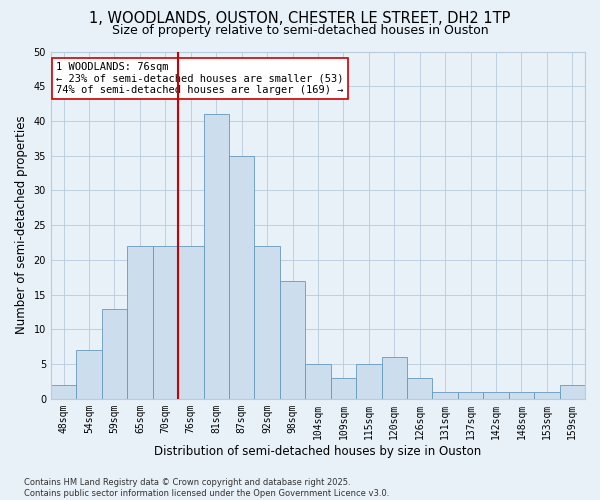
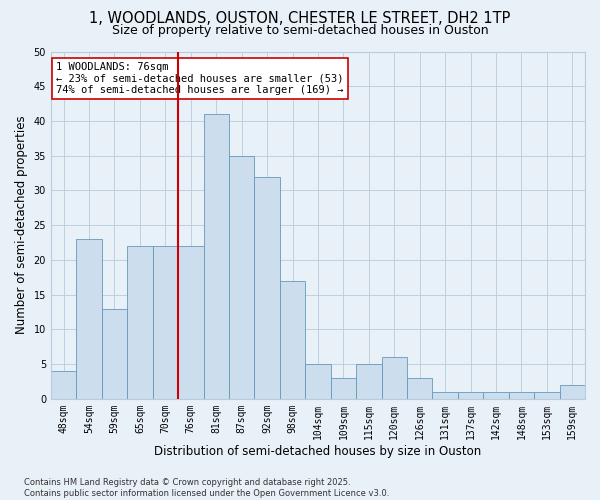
48sqm: 2 -> 4
54sqm: 7 -> 23
92sqm: 22 -> 32
